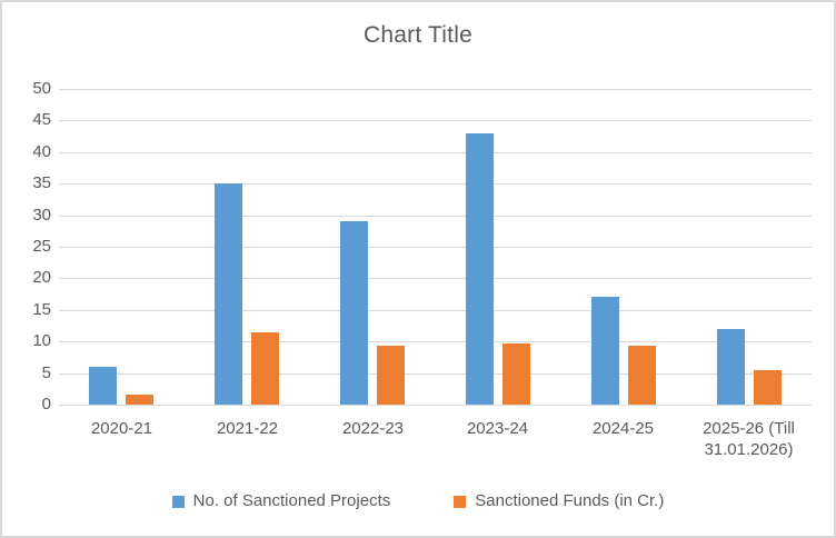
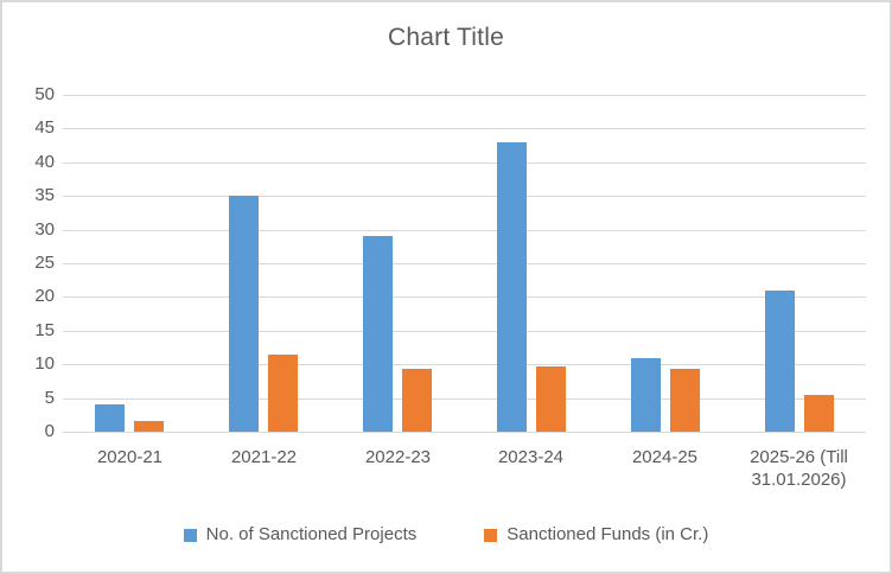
No. of Sanctioned Projects/2020-21: 6 -> 4
No. of Sanctioned Projects/2024-25: 17 -> 11
No. of Sanctioned Projects/2025-26 (Till 31.01.2026): 12 -> 21
